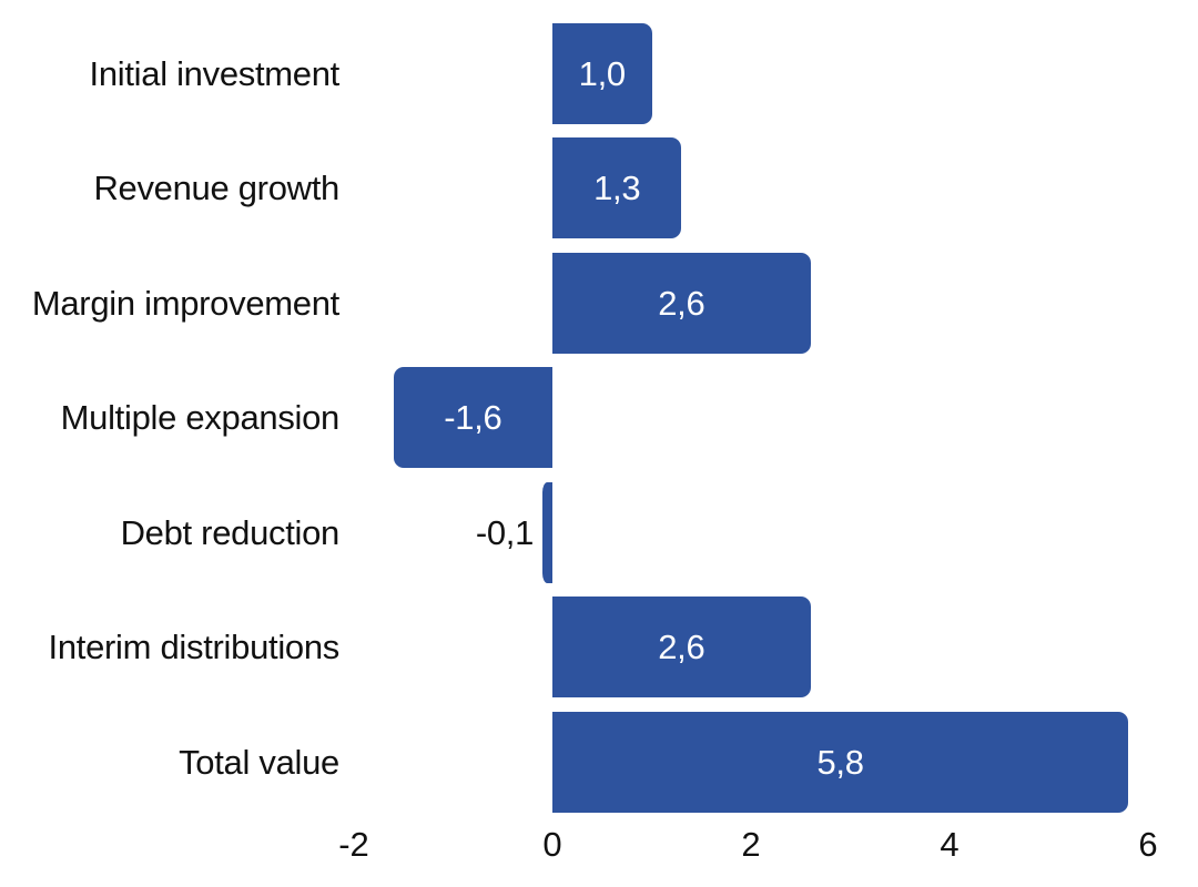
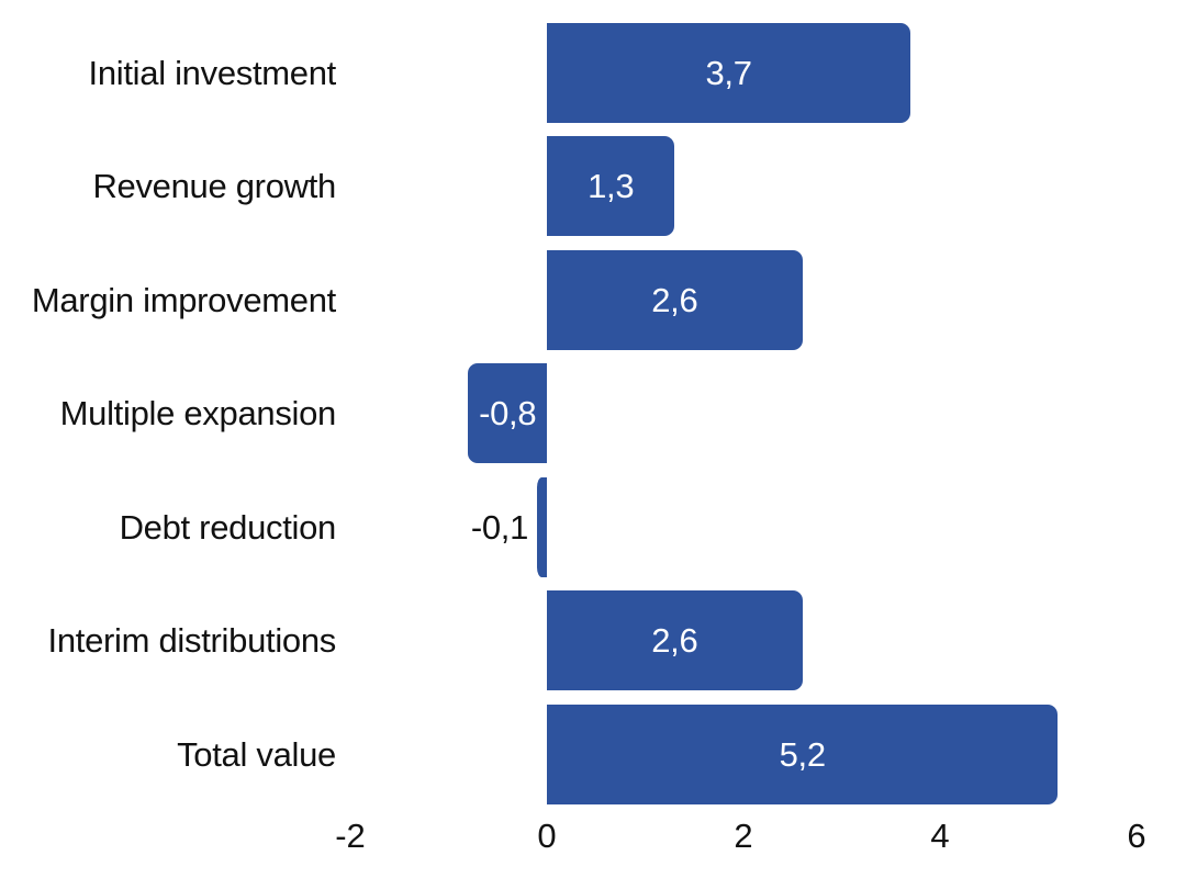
Initial investment: 1,0 -> 3,7
Multiple expansion: -1,6 -> -0,8
Total value: 5,8 -> 5,2
